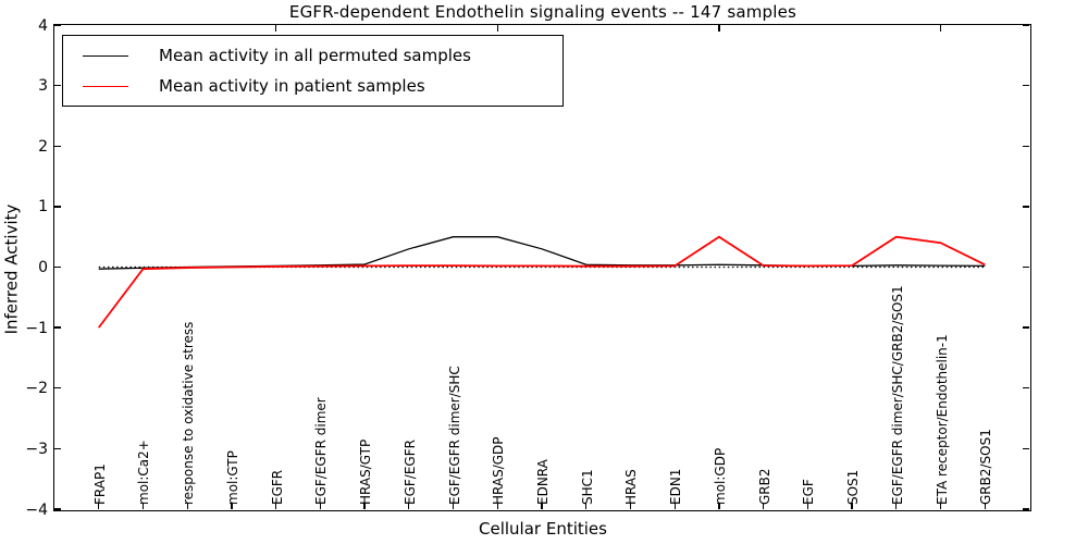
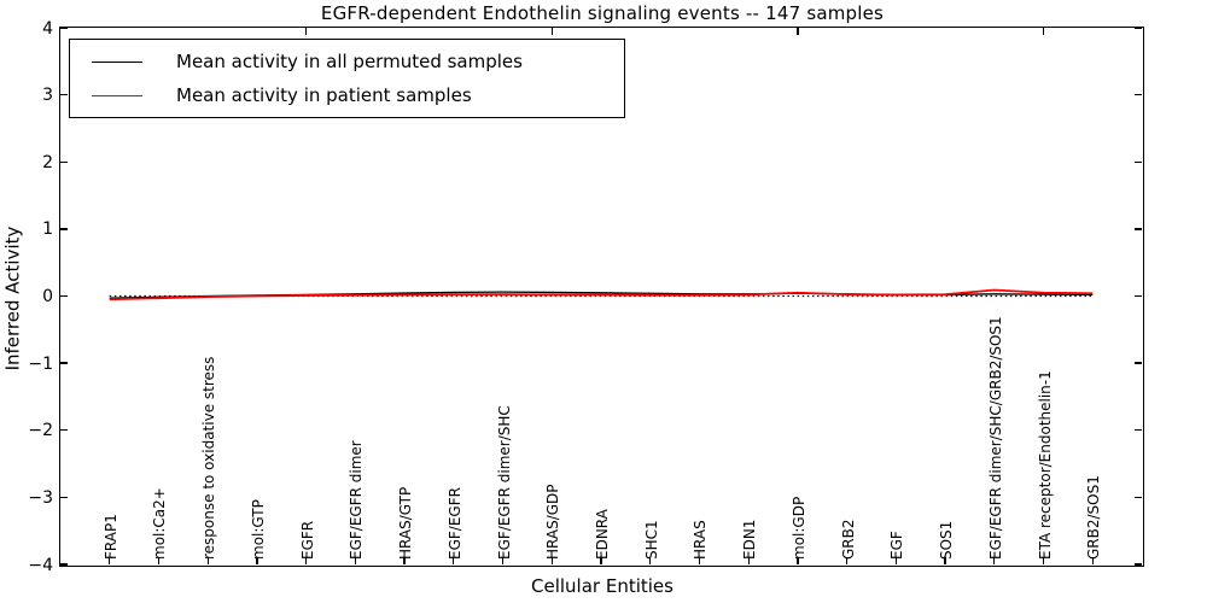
Mean activity in patient samples/FRAP1: -1.0 -> -0.1
Mean activity in all permuted samples/EGF/EGFR: 0.3 -> 0.1
Mean activity in all permuted samples/EGF/EGFR dimer/SHC: 0.5 -> 0.1
Mean activity in all permuted samples/HRAS/GDP: 0.5 -> 0.1
Mean activity in all permuted samples/EDNRA: 0.3 -> 0.1
Mean activity in patient samples/mol:GDP: 0.5 -> 0.1
Mean activity in patient samples/EGF/EGFR dimer/SHC/GRB2/SOS1: 0.5 -> 0.1
Mean activity in patient samples/ETA receptor/Endothelin-1: 0.4 -> 0.1
